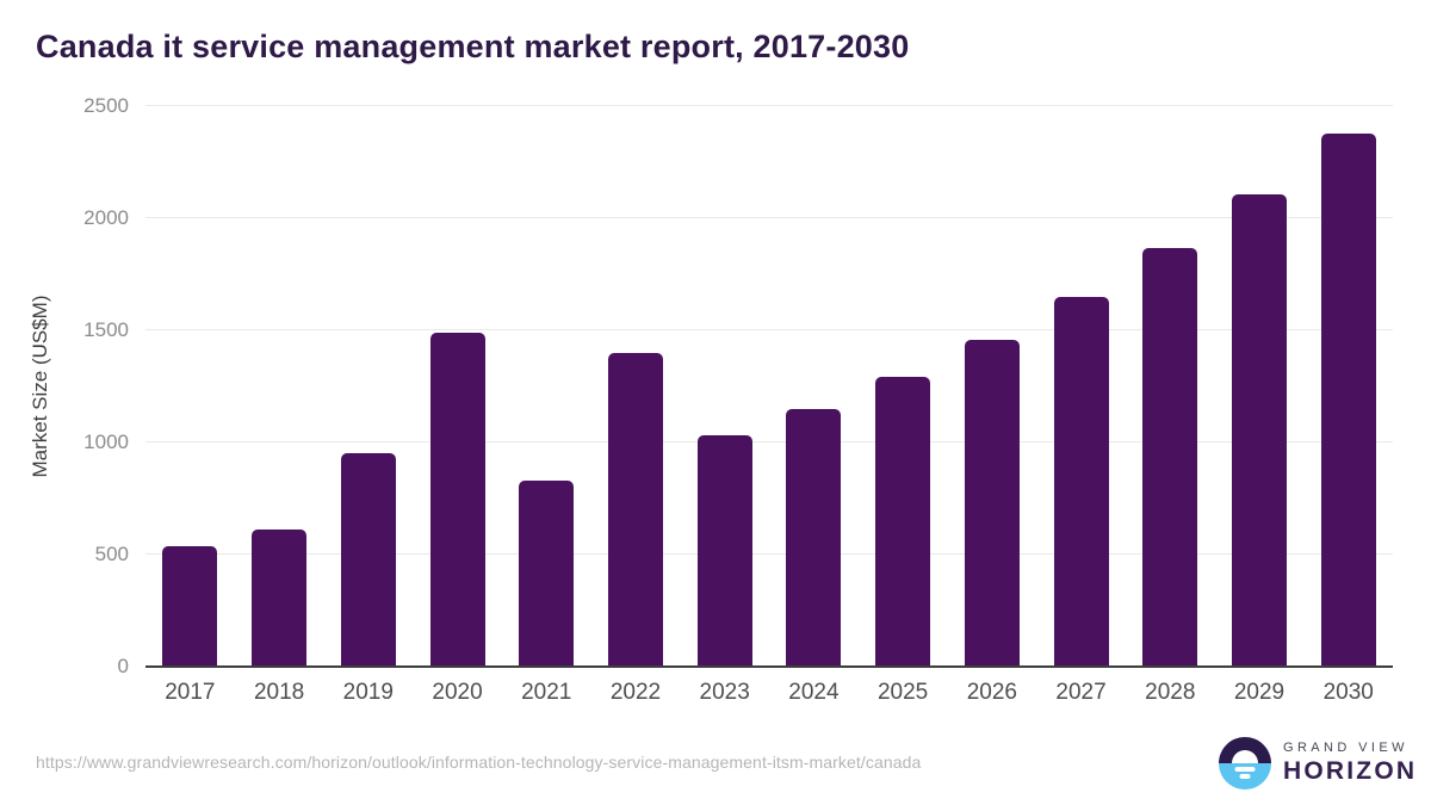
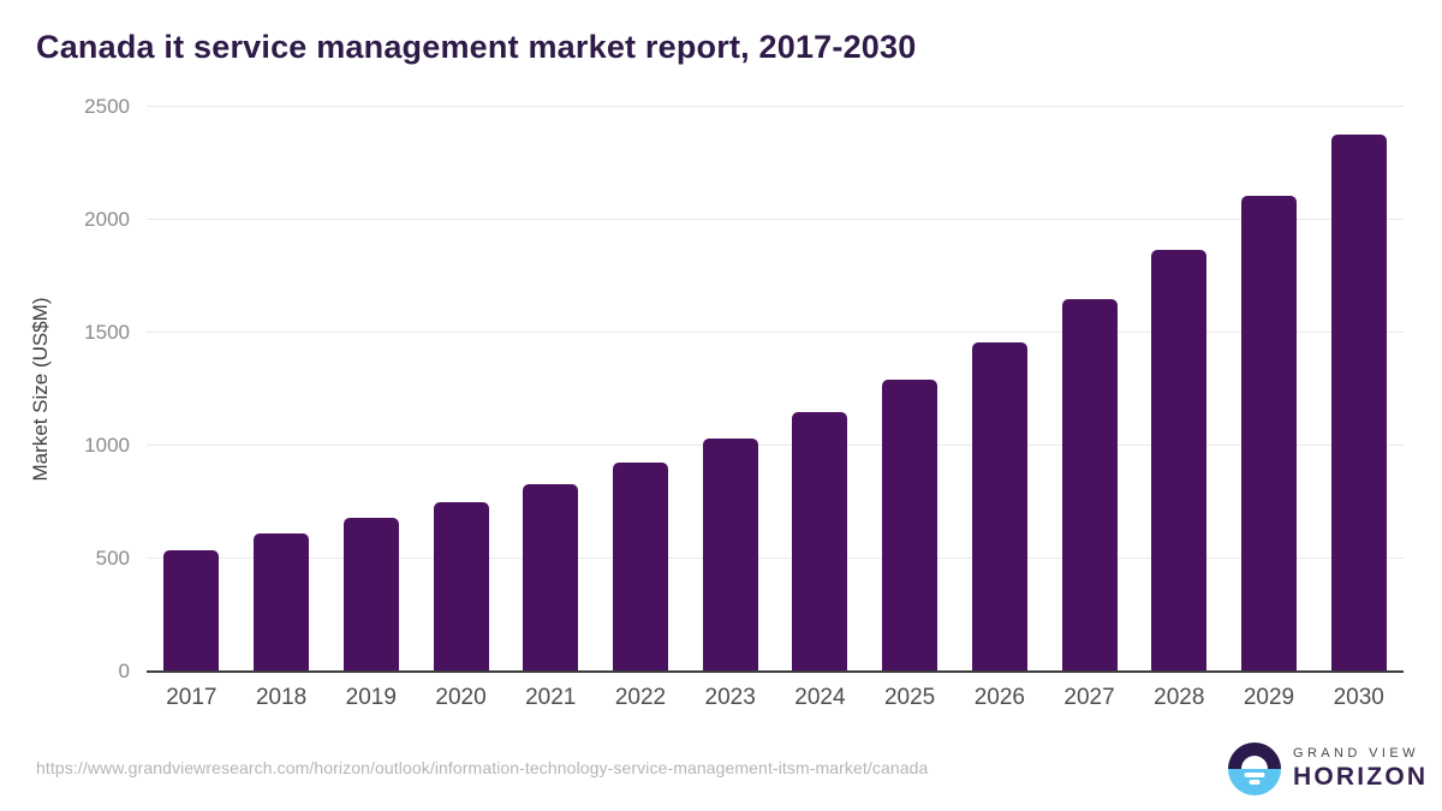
2019: 950 -> 680
2020: 1490 -> 750
2022: 1400 -> 920
